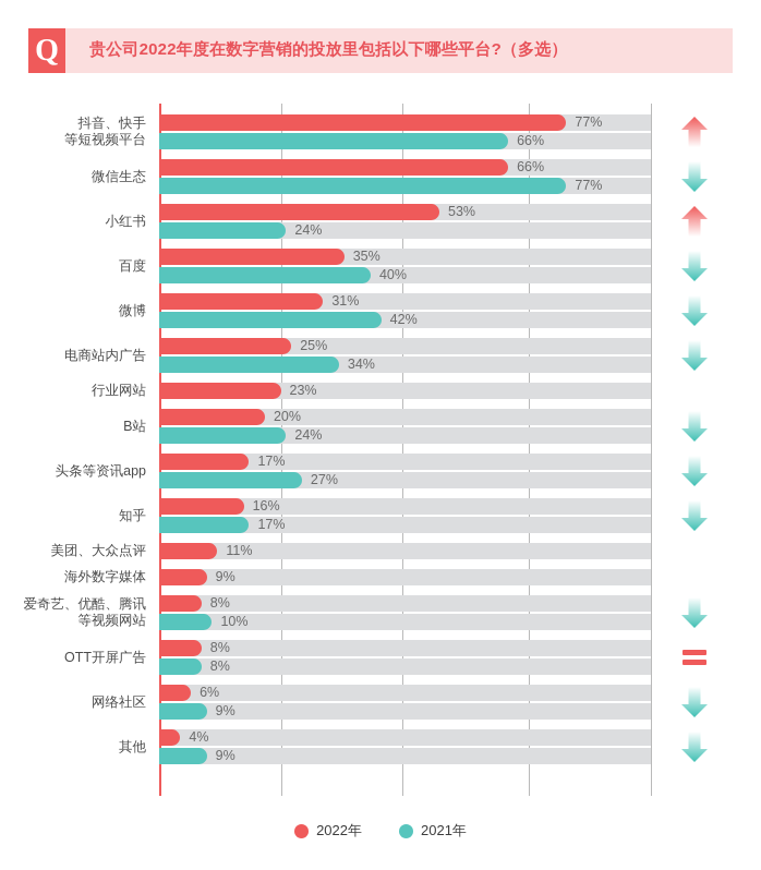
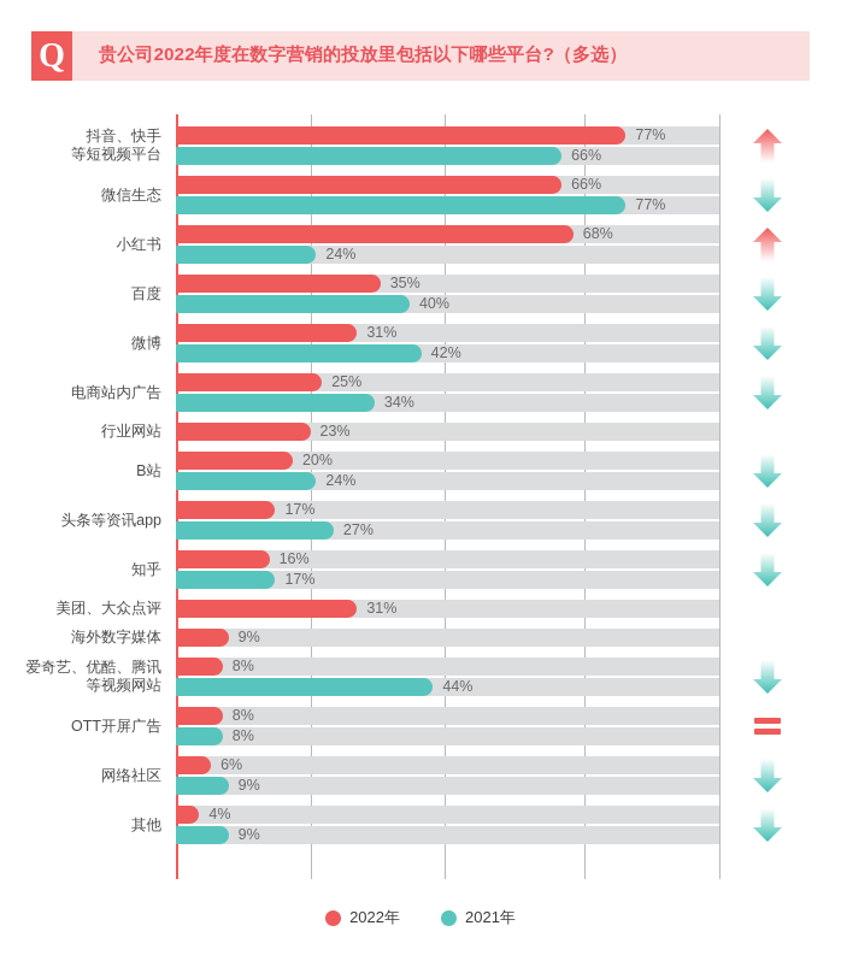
2022年/小红书: 53% -> 68%
2022年/美团、大众点评: 11% -> 31%
2021年/爱奇艺、优酷、腾讯 等视频网站: 10% -> 44%
